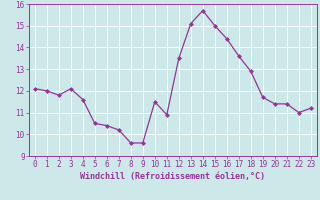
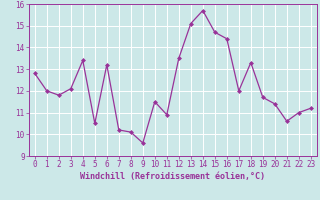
0: 12.1 -> 12.8
4: 11.6 -> 13.4
6: 10.4 -> 13.2
8: 9.6 -> 10.1
15: 15.0 -> 14.7
17: 13.6 -> 12.0
18: 12.9 -> 13.3
21: 11.4 -> 10.6
